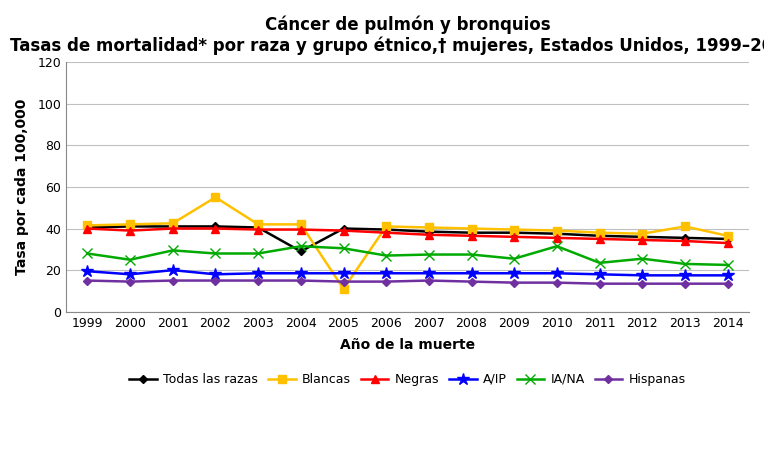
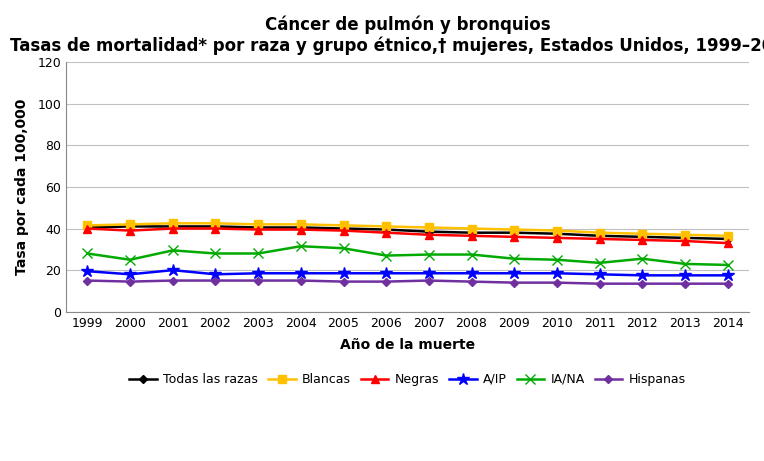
Blancas/2002: 55.0 -> 42.5
Todas las razas/2004: 29.0 -> 40.5
Blancas/2005: 11.0 -> 41.5
IA/NA/2010: 31.5 -> 25.0
Blancas/2013: 41.0 -> 37.0
